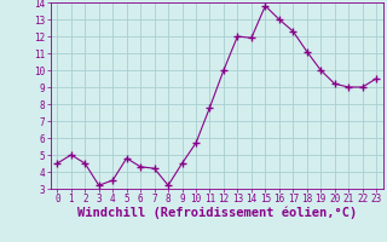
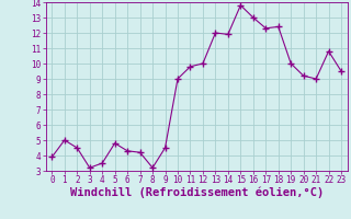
0: 4.5 -> 3.9
10: 5.7 -> 9.0
11: 7.8 -> 9.8
18: 11.1 -> 12.4
22: 9.0 -> 10.8
